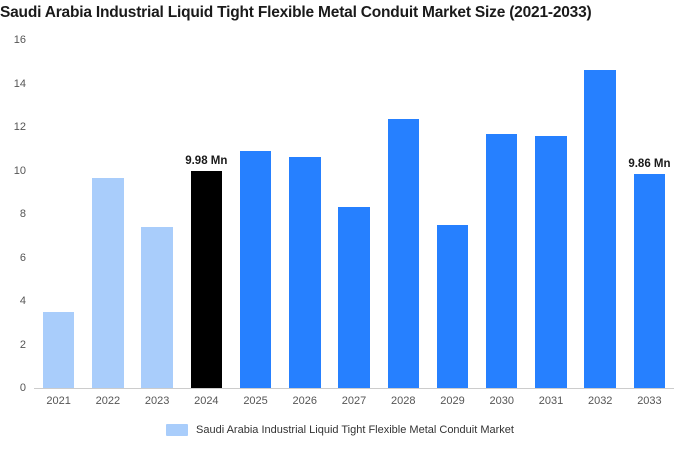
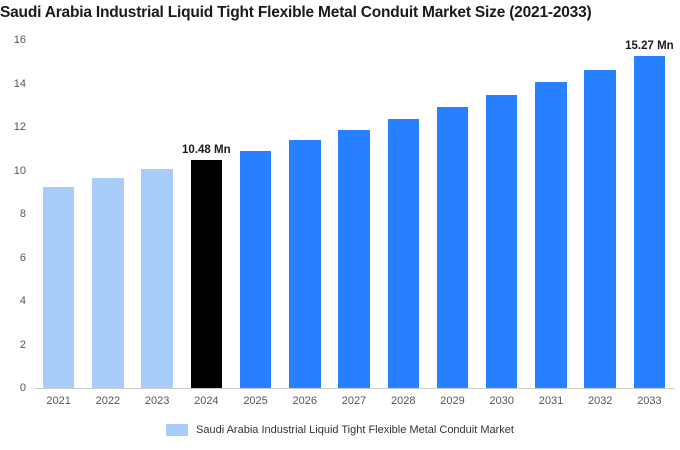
2021: 3.5 -> 9.2
2023: 7.4 -> 10.1
2024: 9.98 -> 10.48
2026: 10.6 -> 11.4
2027: 8.3 -> 11.9
2029: 7.5 -> 12.9
2030: 11.7 -> 13.5
2031: 11.6 -> 14.1
2033: 9.86 -> 15.27
